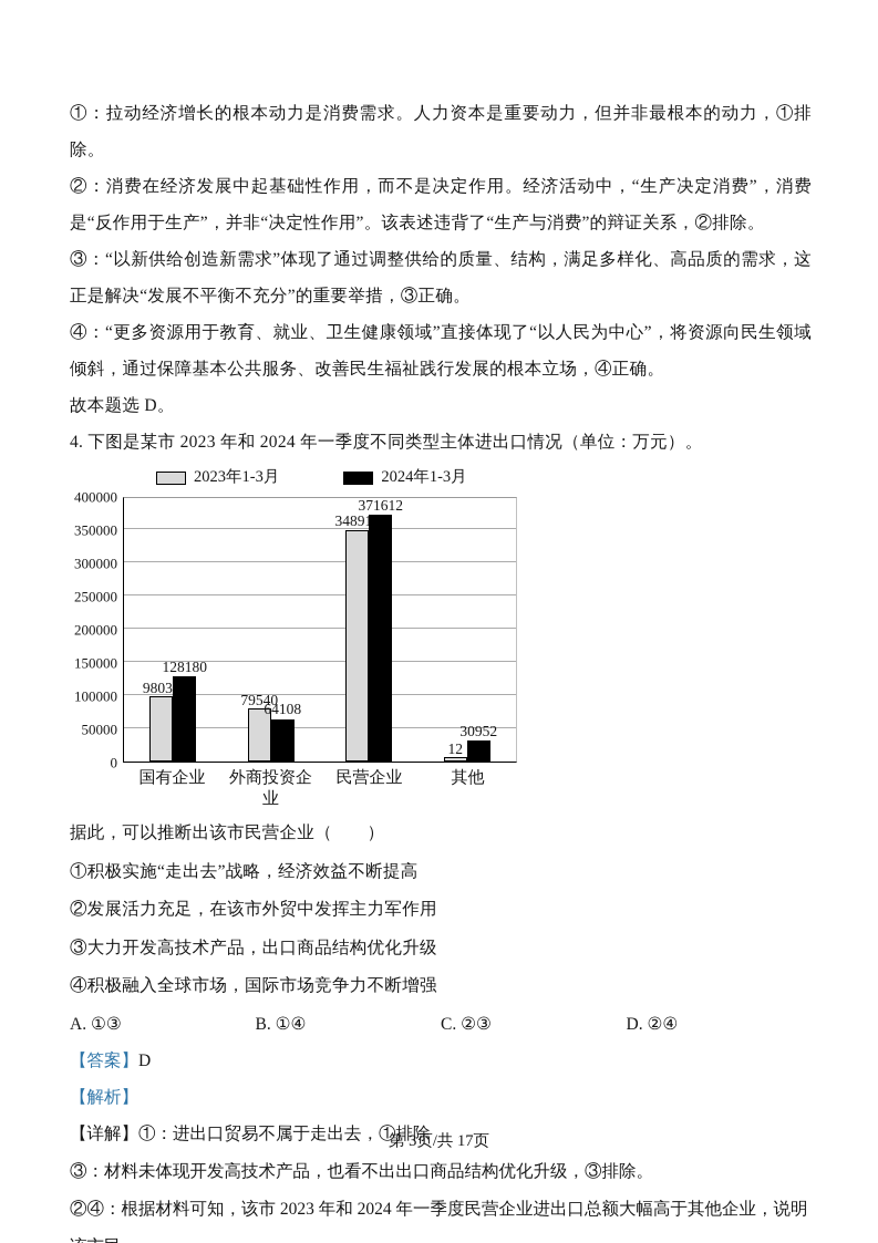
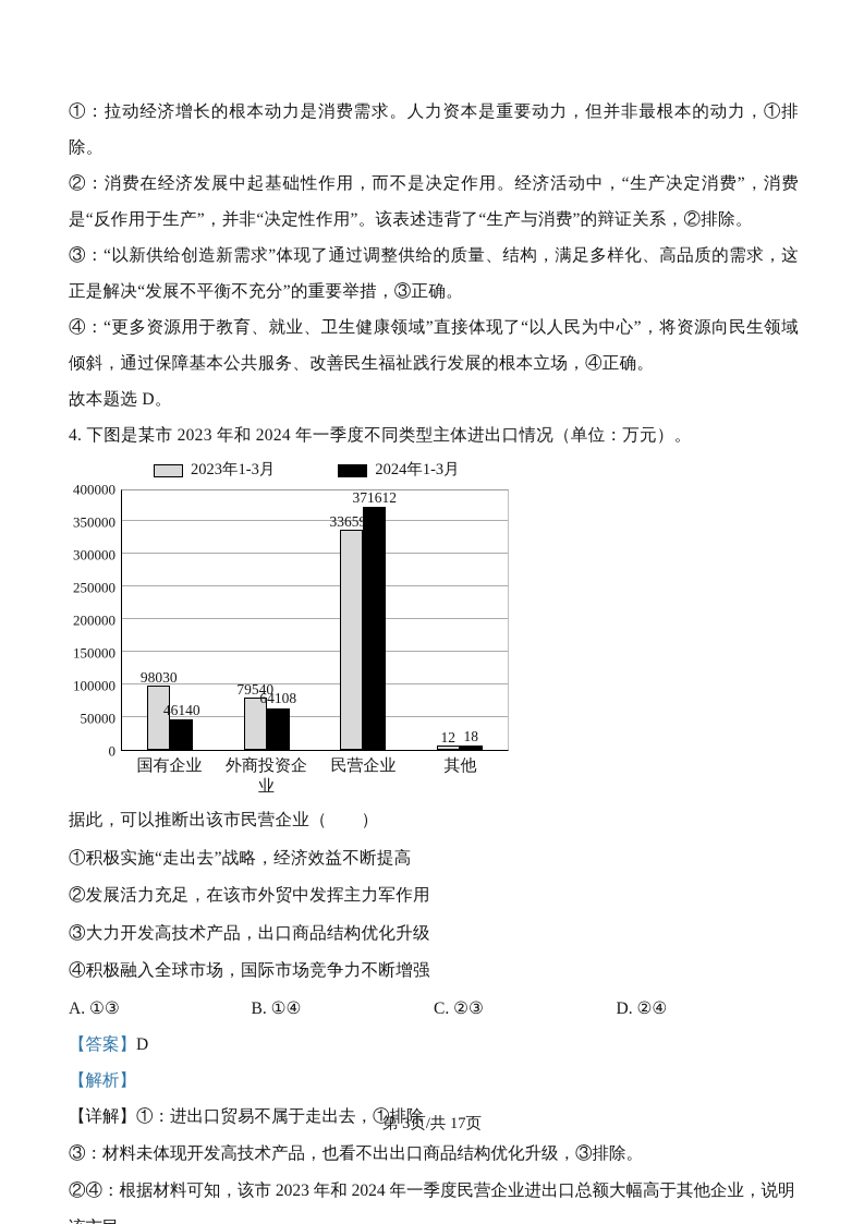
2024年1-3月/国有企业: 128180 -> 46140
2023年1-3月/民营企业: 348914 -> 336591
2024年1-3月/其他: 30952 -> 18
